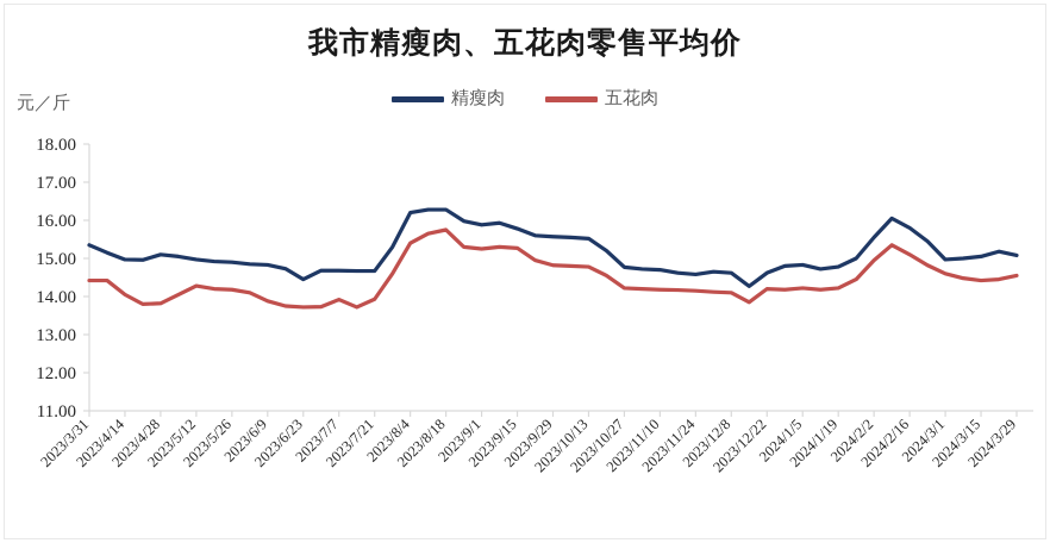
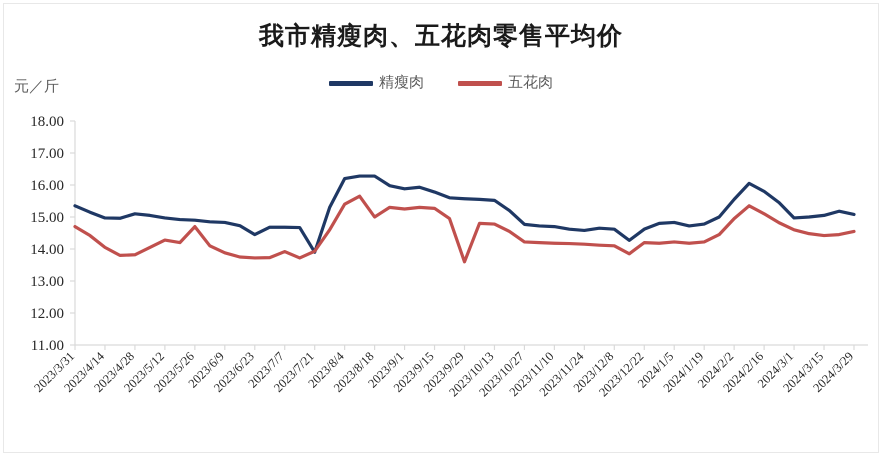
五花肉/2023/3/31: 14.4 -> 14.7
五花肉/2023/5/26: 14.2 -> 14.7
精瘦肉/2023/7/21: 14.7 -> 13.9
五花肉/2023/8/18: 15.8 -> 15.0
五花肉/2023/9/29: 14.8 -> 13.6
